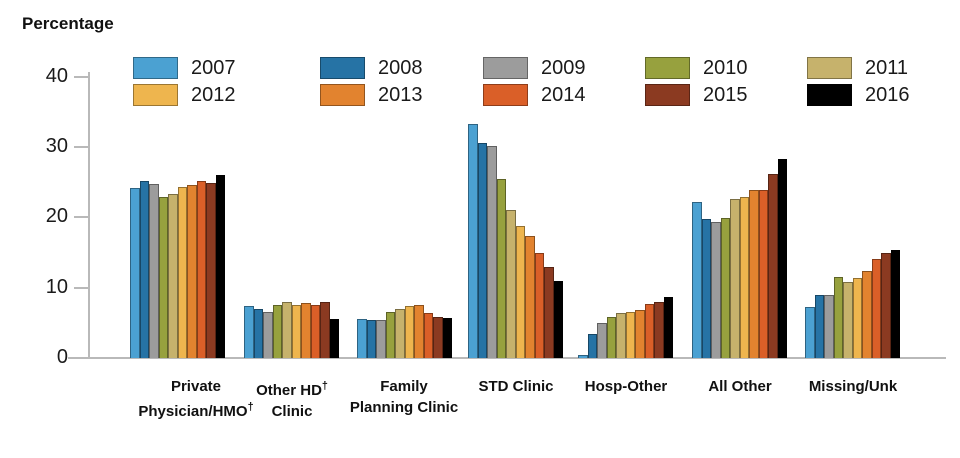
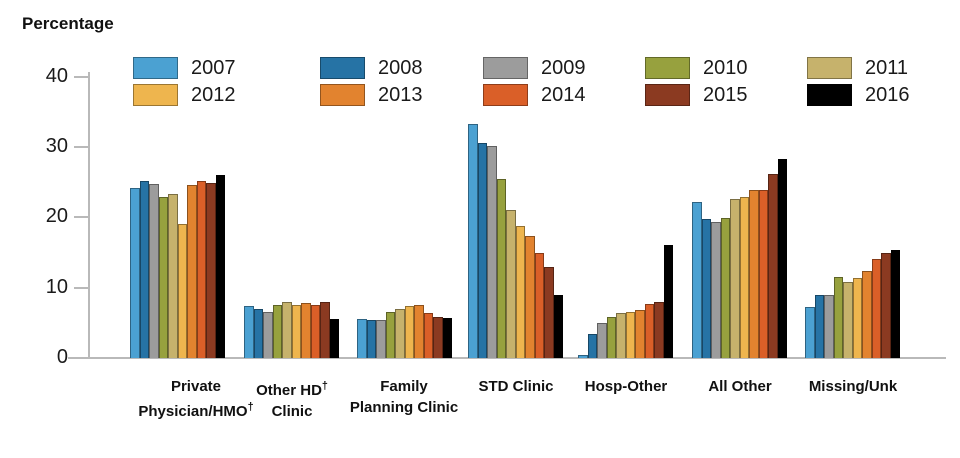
2012/Private Physician/HMO†: 24 -> 19
2016/STD Clinic: 11 -> 9
2016/Hosp-Other: 9 -> 16
